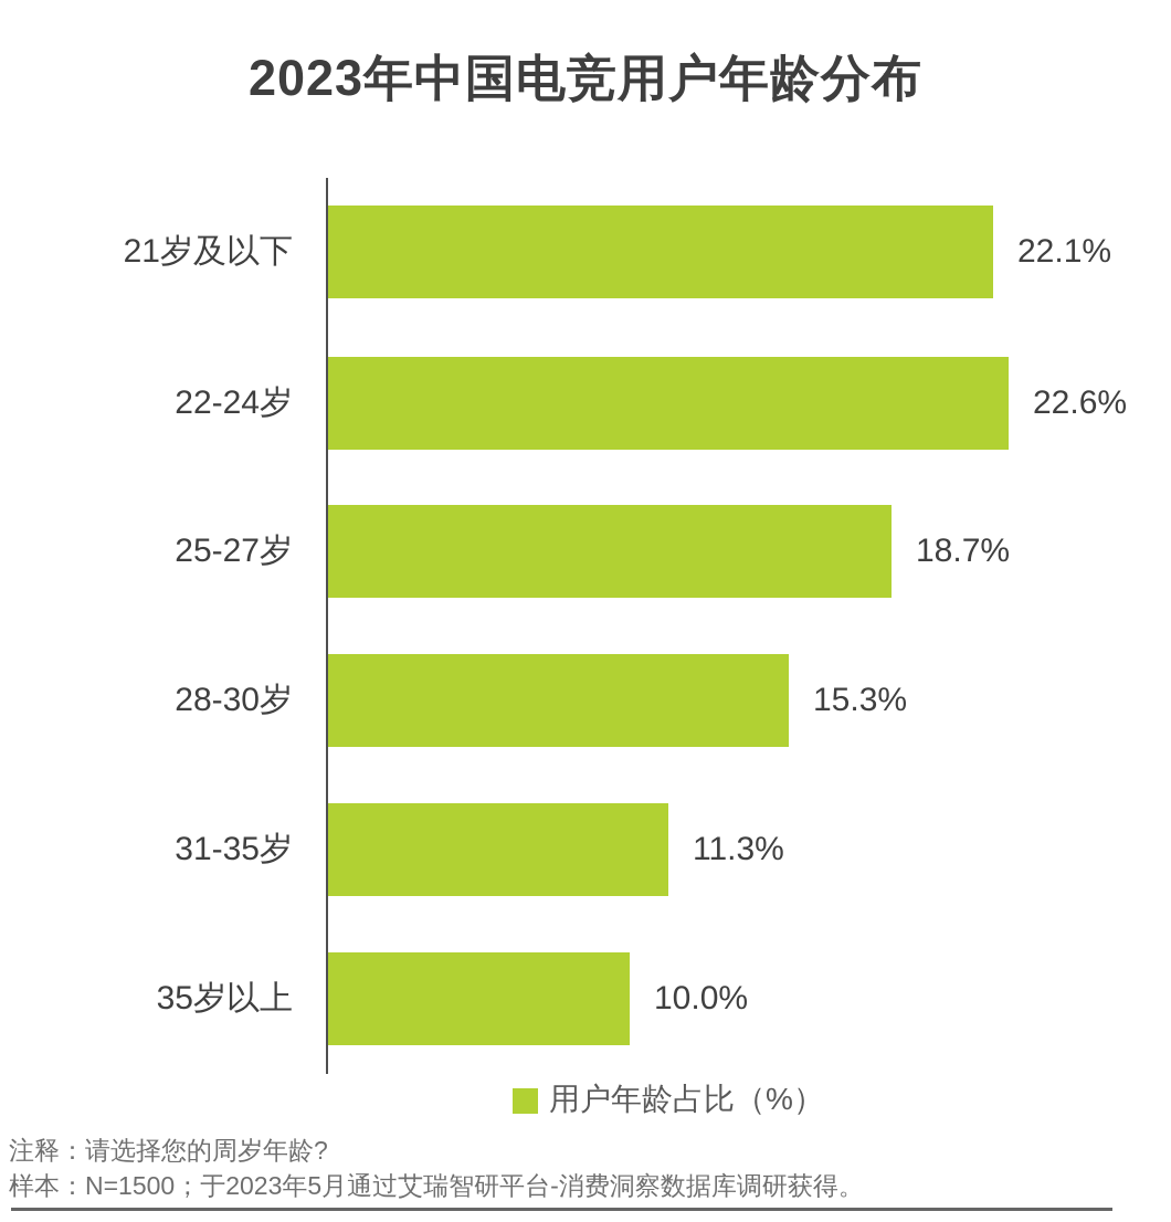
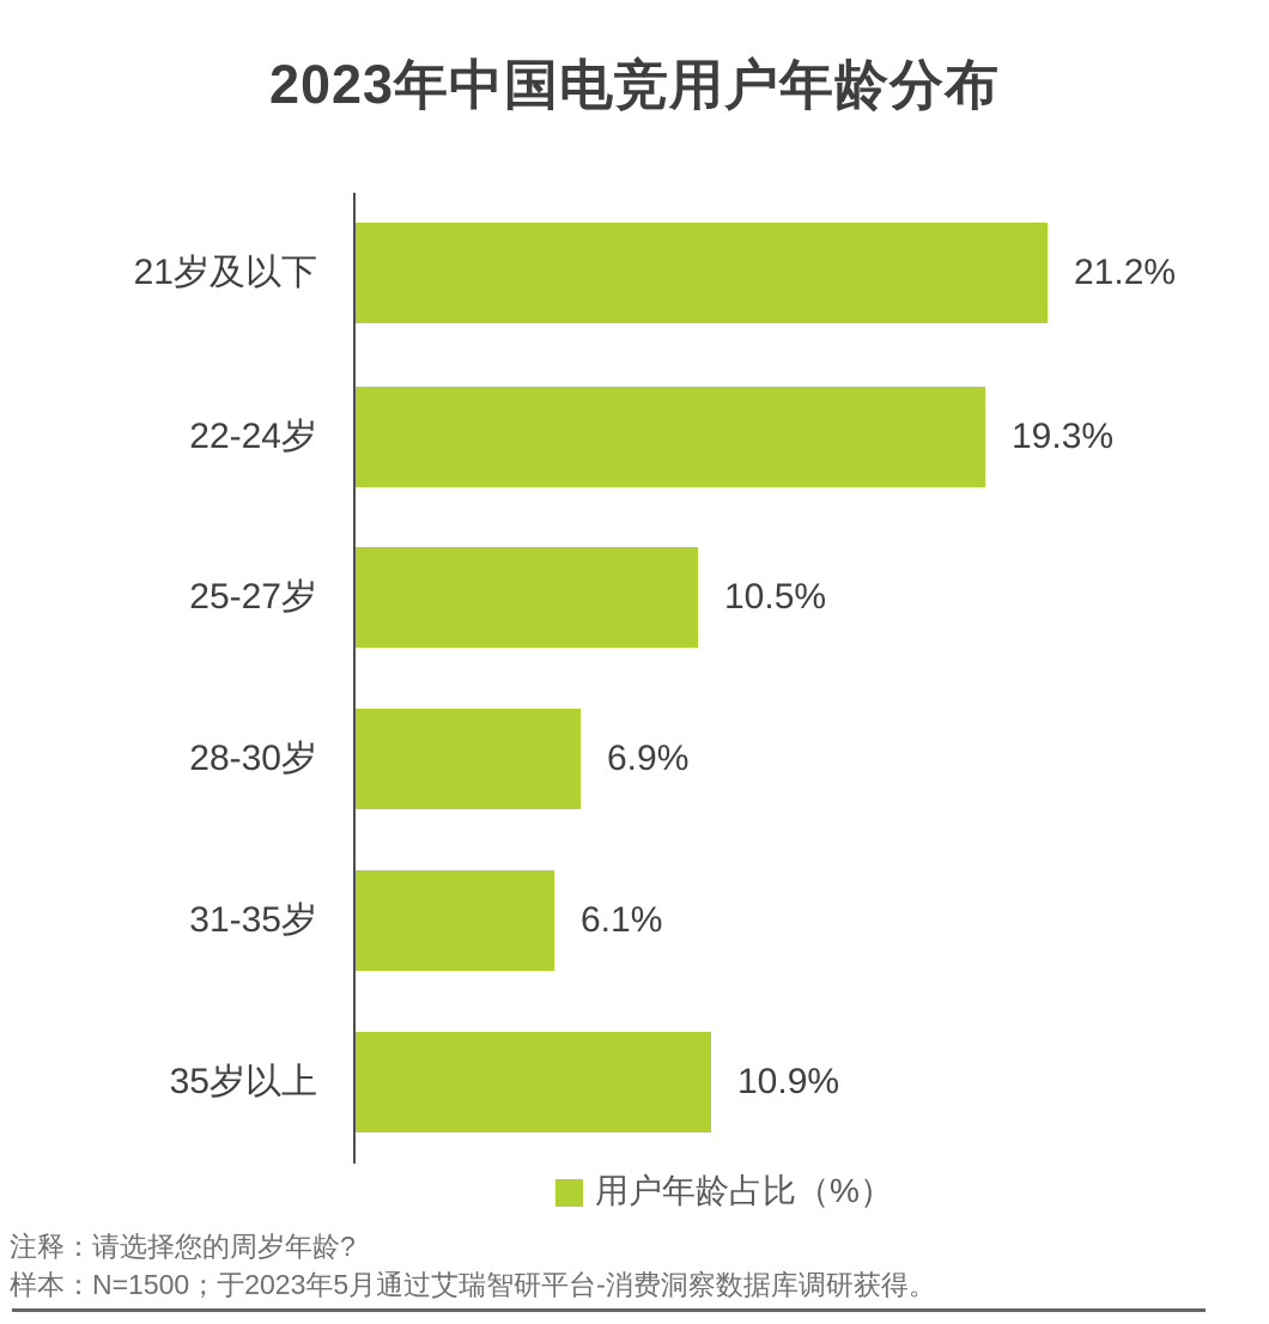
21岁及以下: 22.1% -> 21.2%
22-24岁: 22.6% -> 19.3%
25-27岁: 18.7% -> 10.5%
28-30岁: 15.3% -> 6.9%
31-35岁: 11.3% -> 6.1%
35岁以上: 10.0% -> 10.9%
